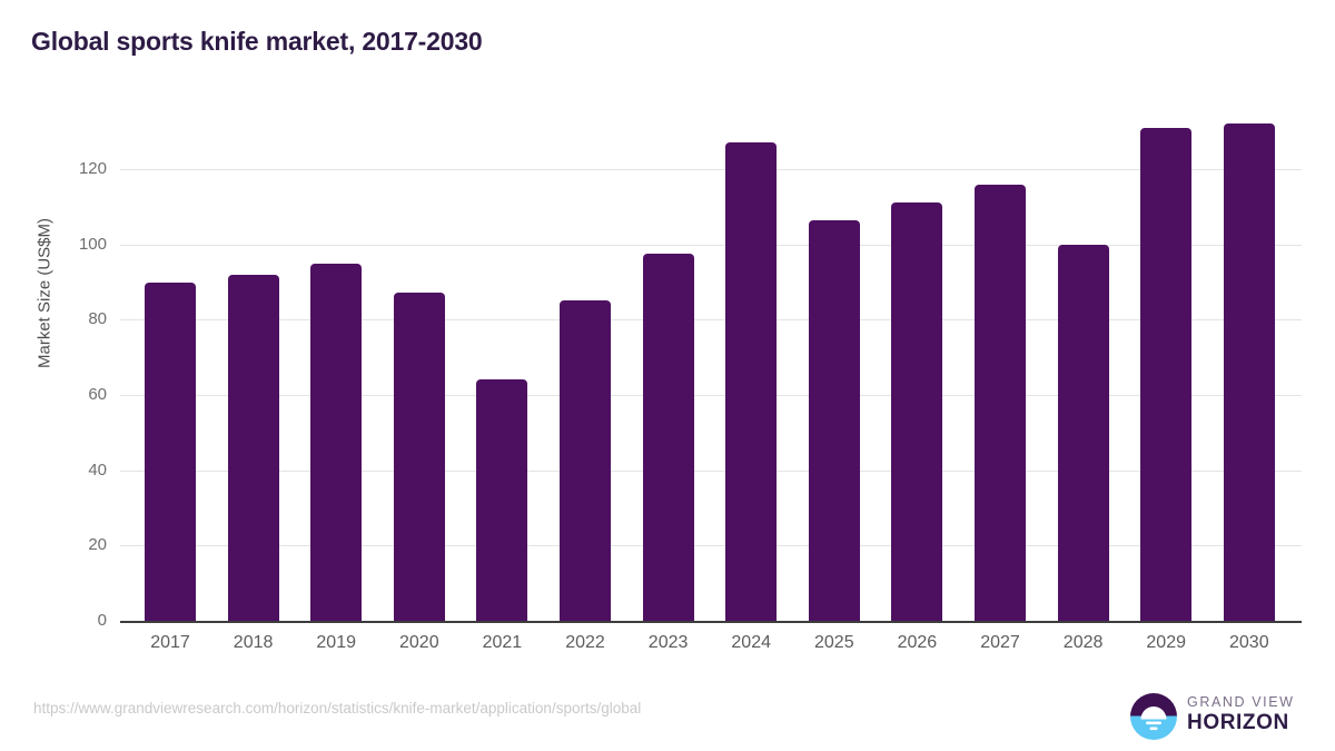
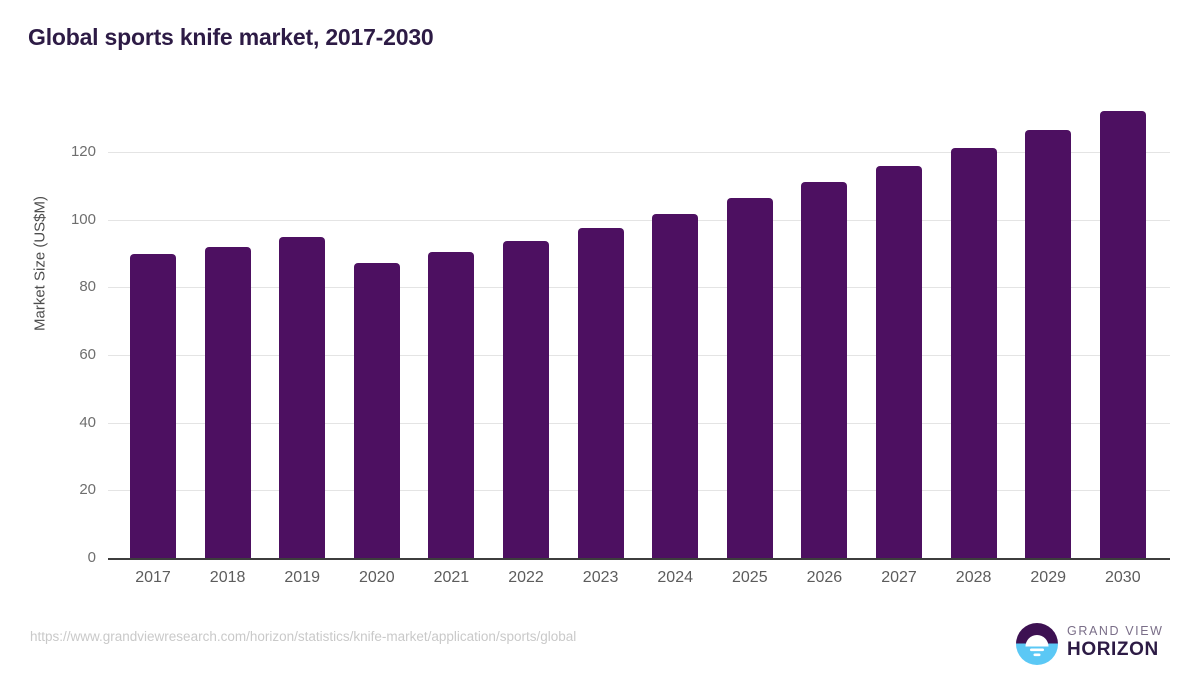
2021: 64 -> 90
2022: 85 -> 94
2024: 127 -> 102
2028: 100 -> 121
2029: 131 -> 126
